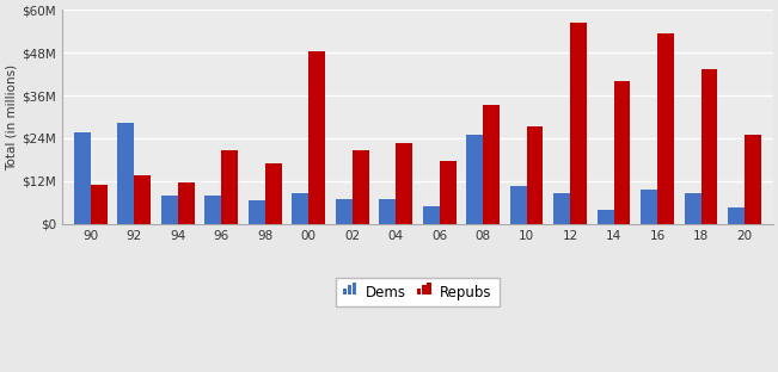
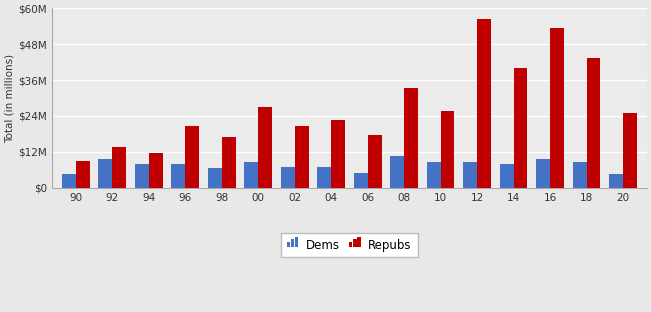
Dems/90: $25.5M -> $4.5M
Repubs/90: $11.0M -> $9.0M
Dems/92: $28.5M -> $9.5M
Repubs/00: $48.5M -> $27.0M
Dems/08: $25.0M -> $10.5M
Dems/10: $10.5M -> $8.5M
Repubs/10: $27.5M -> $25.5M
Dems/14: $4.0M -> $8.0M
